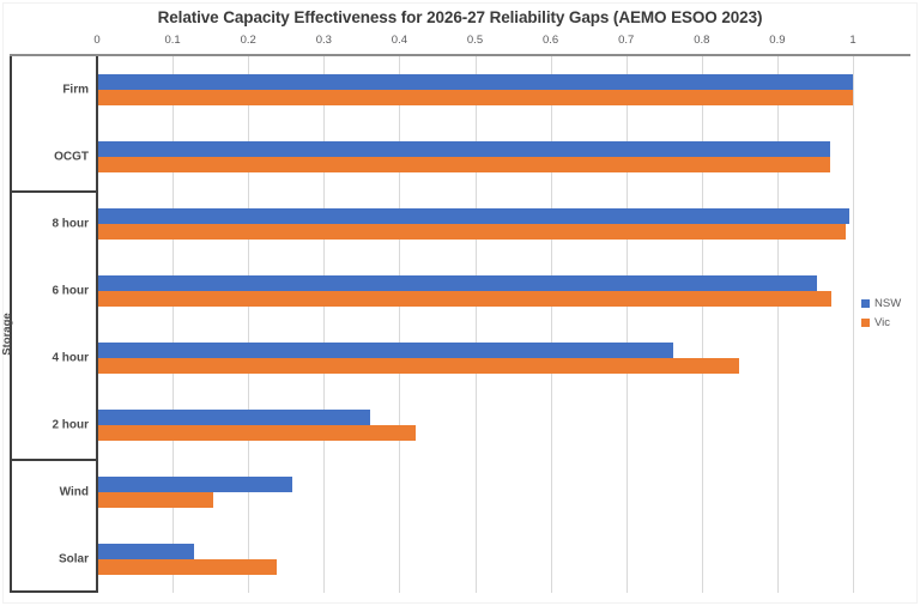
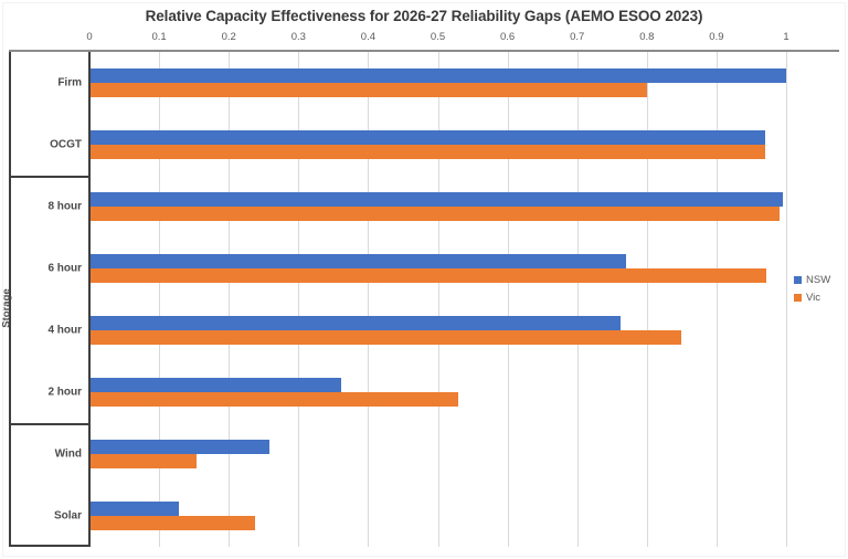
Vic/Firm: 1.00 -> 0.80
NSW/6 hour: 0.95 -> 0.77
Vic/2 hour: 0.42 -> 0.53
